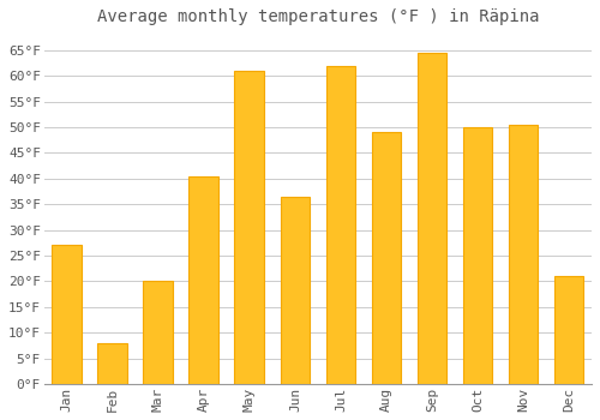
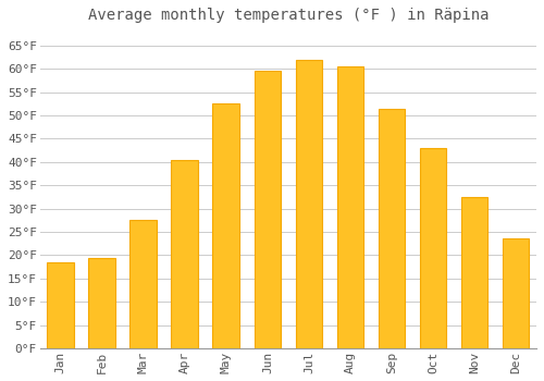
Jan: 27.0°F -> 18.5°F
Feb: 8.0°F -> 19.5°F
Mar: 20.0°F -> 27.5°F
May: 61.0°F -> 52.5°F
Jun: 36.5°F -> 59.5°F
Aug: 49.0°F -> 60.5°F
Sep: 64.5°F -> 51.5°F
Oct: 50.0°F -> 43.0°F
Nov: 50.5°F -> 32.5°F
Dec: 21.0°F -> 23.5°F
